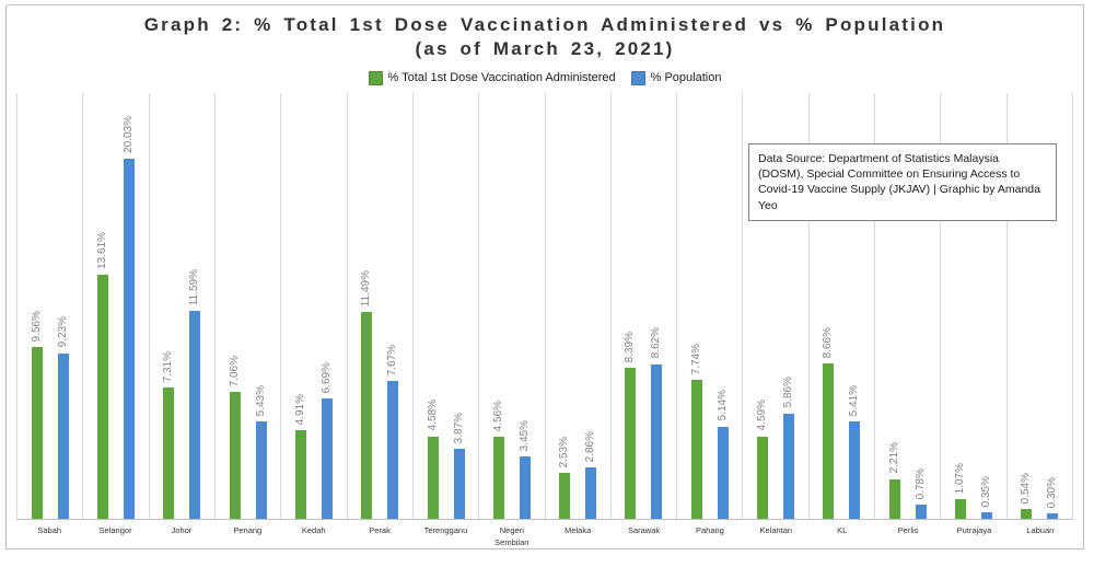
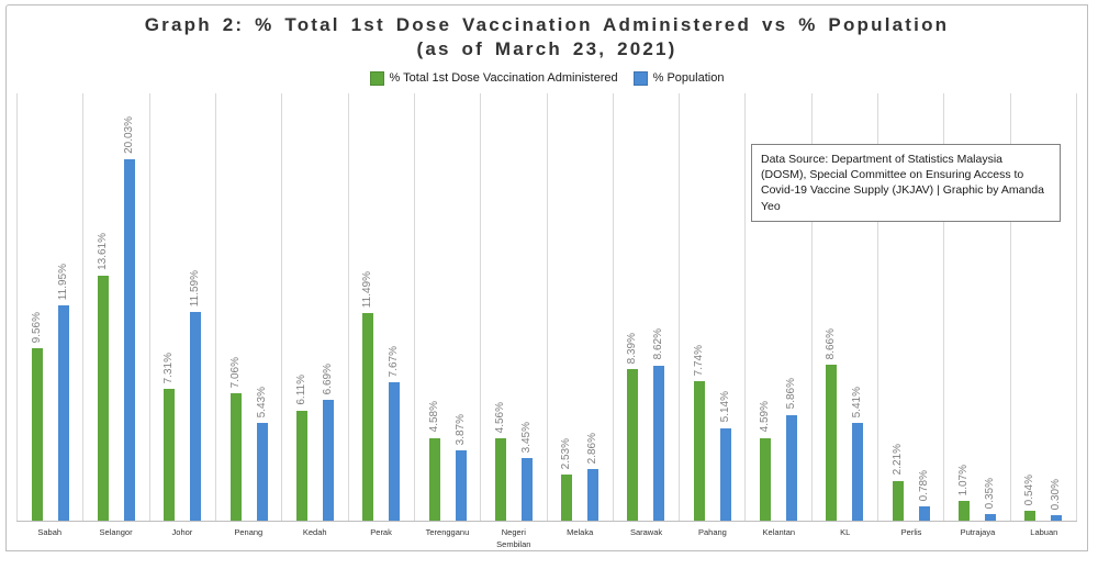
% Population/Sabah: 9.23% -> 11.95%
% Total 1st Dose Vaccination Administered/Kedah: 4.91% -> 6.11%
